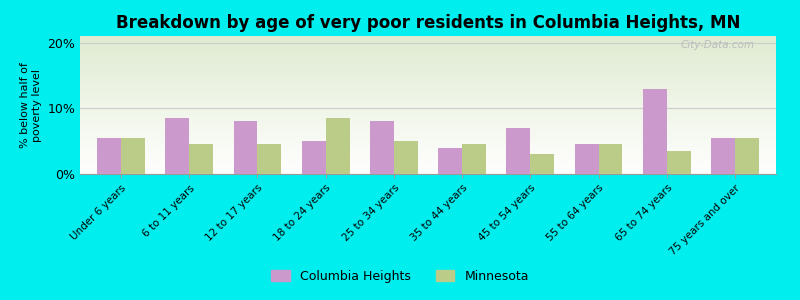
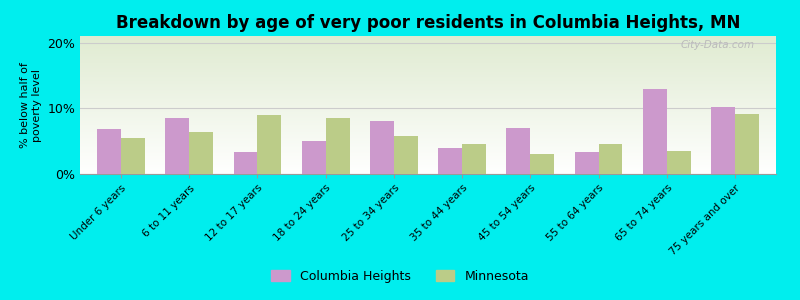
Columbia Heights/Under 6 years: 5.5% -> 6.8%
Minnesota/6 to 11 years: 4.5% -> 6.4%
Columbia Heights/12 to 17 years: 8.0% -> 3.4%
Minnesota/12 to 17 years: 4.5% -> 9.0%
Minnesota/25 to 34 years: 5.0% -> 5.8%
Columbia Heights/55 to 64 years: 4.5% -> 3.4%
Columbia Heights/75 years and over: 5.5% -> 10.2%
Minnesota/75 years and over: 5.5% -> 9.2%
